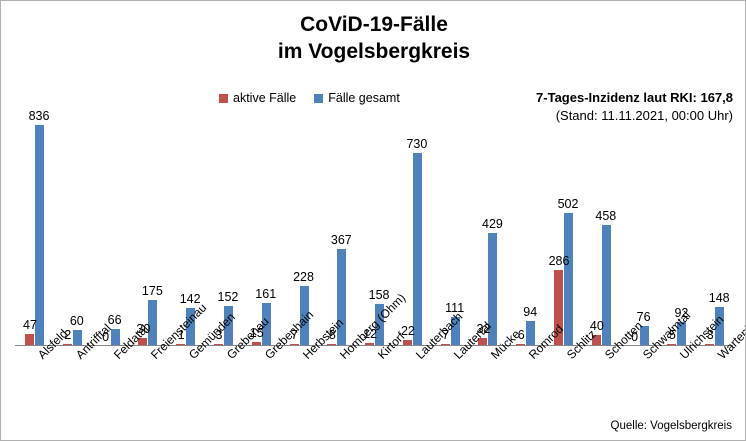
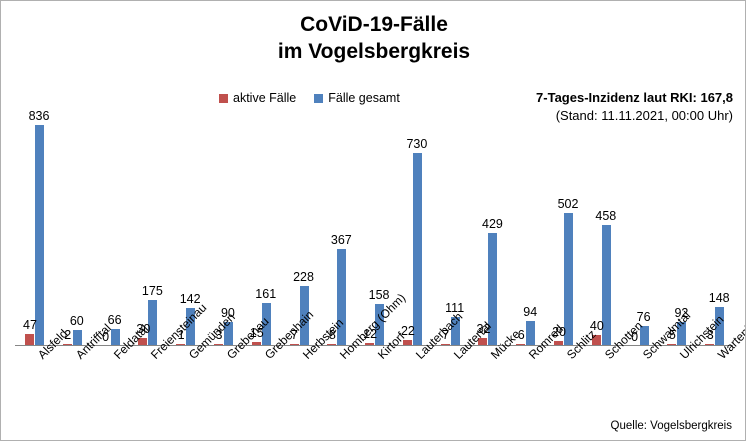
Fälle gesamt/Grebenau: 152 -> 90
aktive Fälle/Schlitz: 286 -> 20
